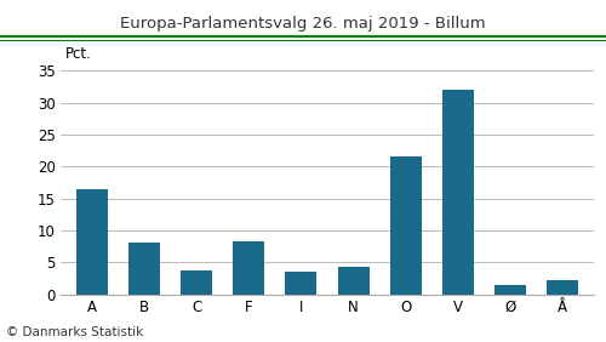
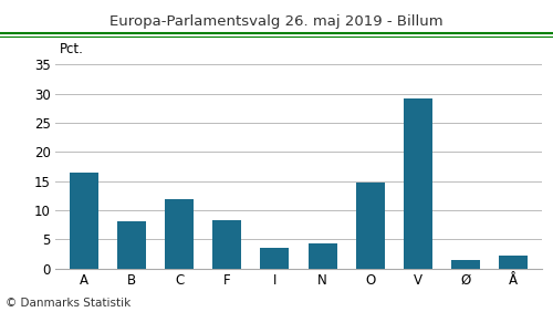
C: 3.8 -> 11.8
O: 21.5 -> 14.8
V: 32.0 -> 29.2
